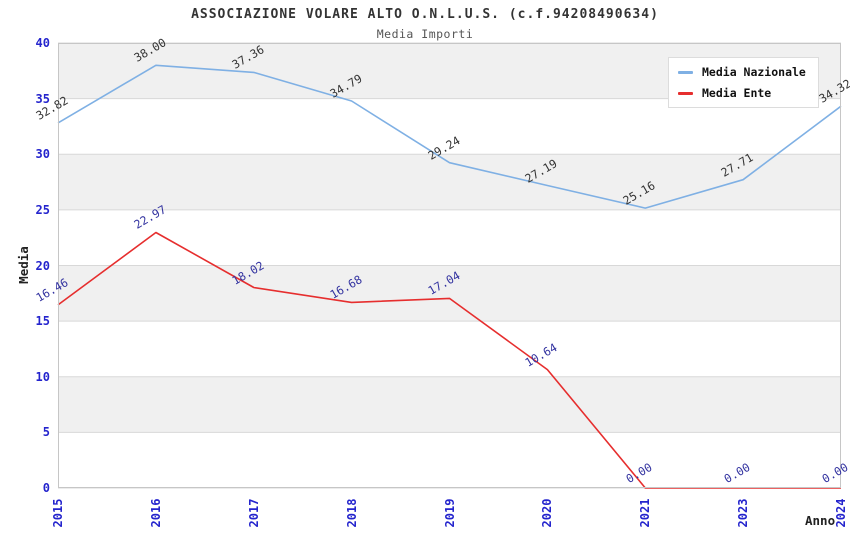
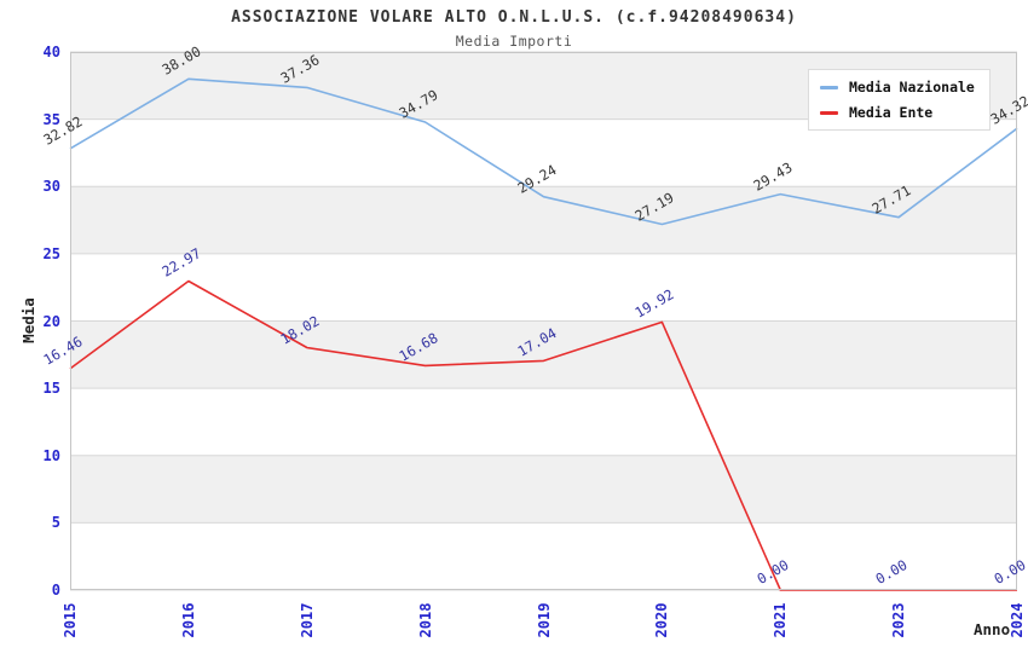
Media Ente/2020: 10.64 -> 19.92
Media Nazionale/2021: 25.16 -> 29.43
